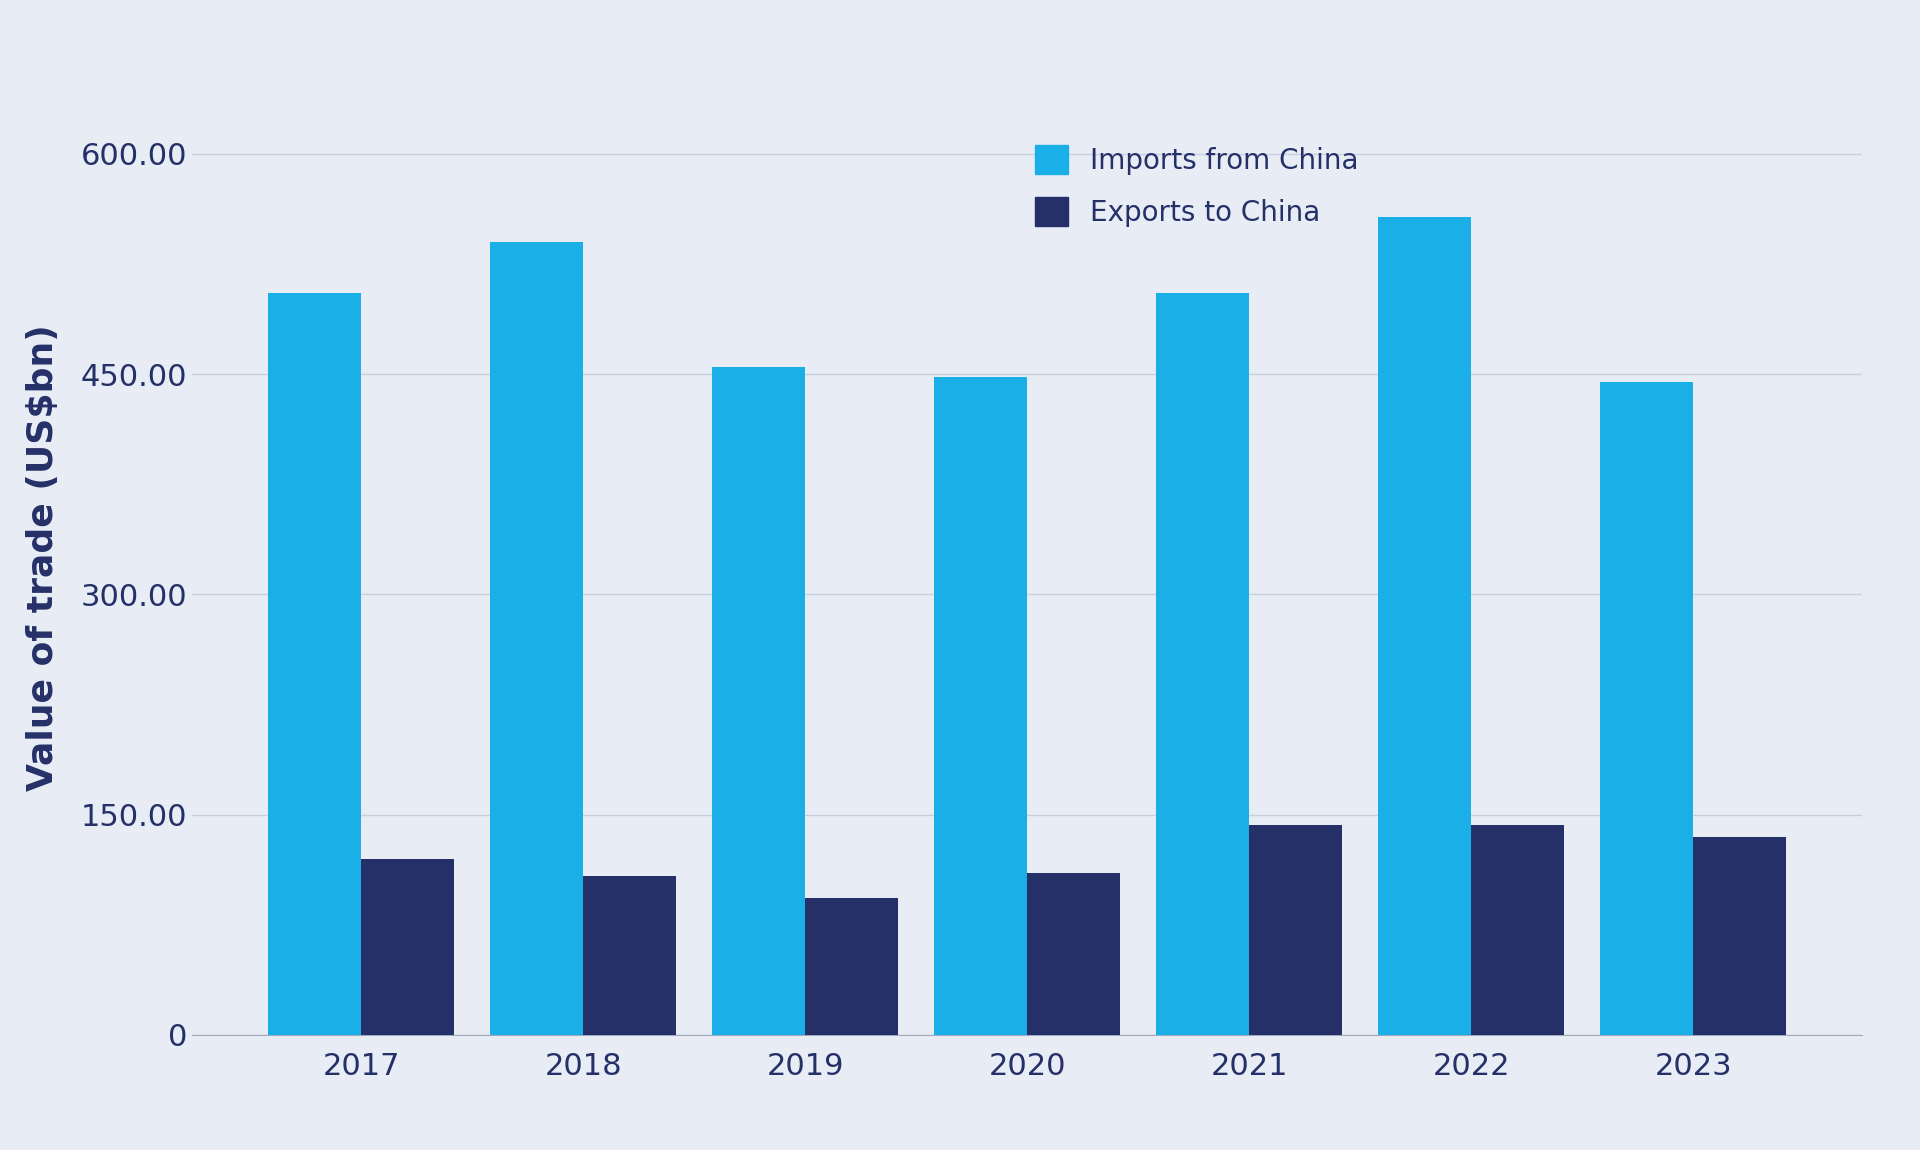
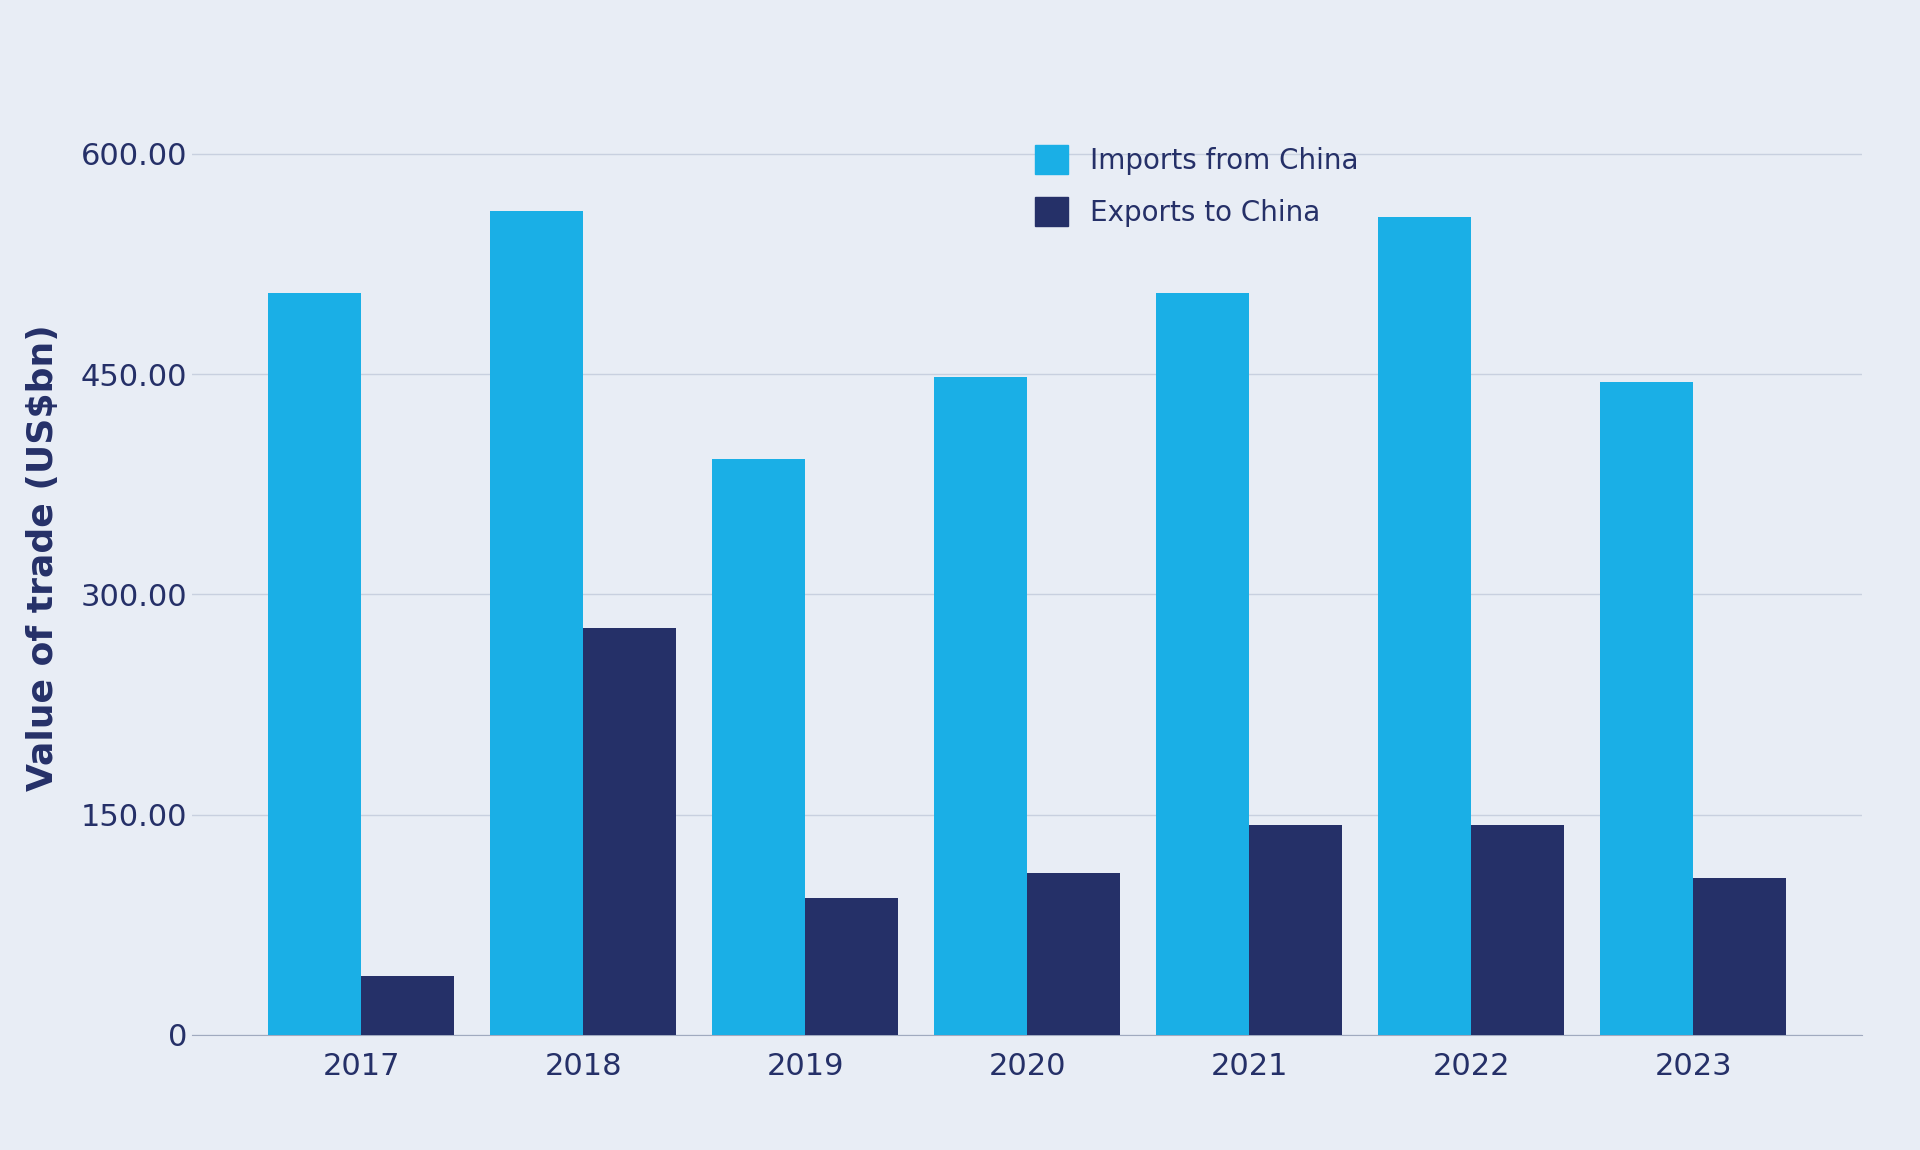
Exports to China/2017: 120 -> 40
Imports from China/2018: 540 -> 561
Exports to China/2018: 108 -> 277
Imports from China/2019: 455 -> 392
Exports to China/2023: 135 -> 107
